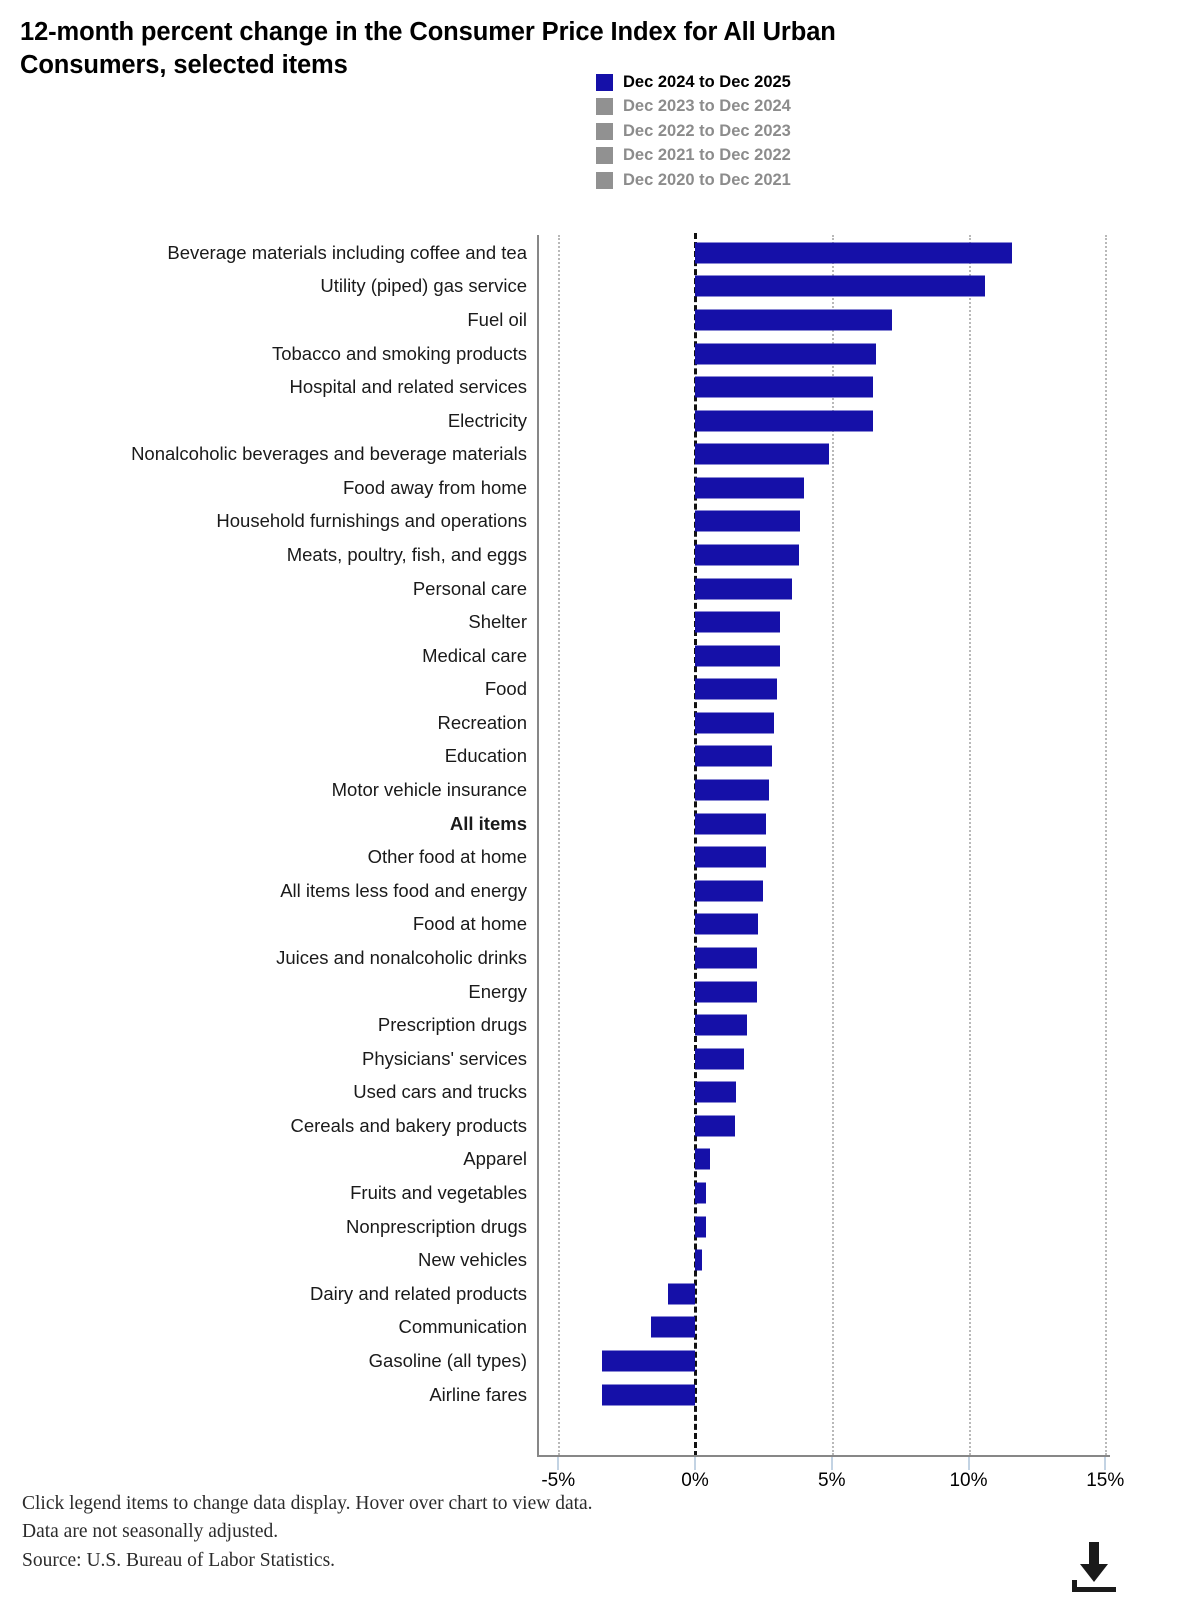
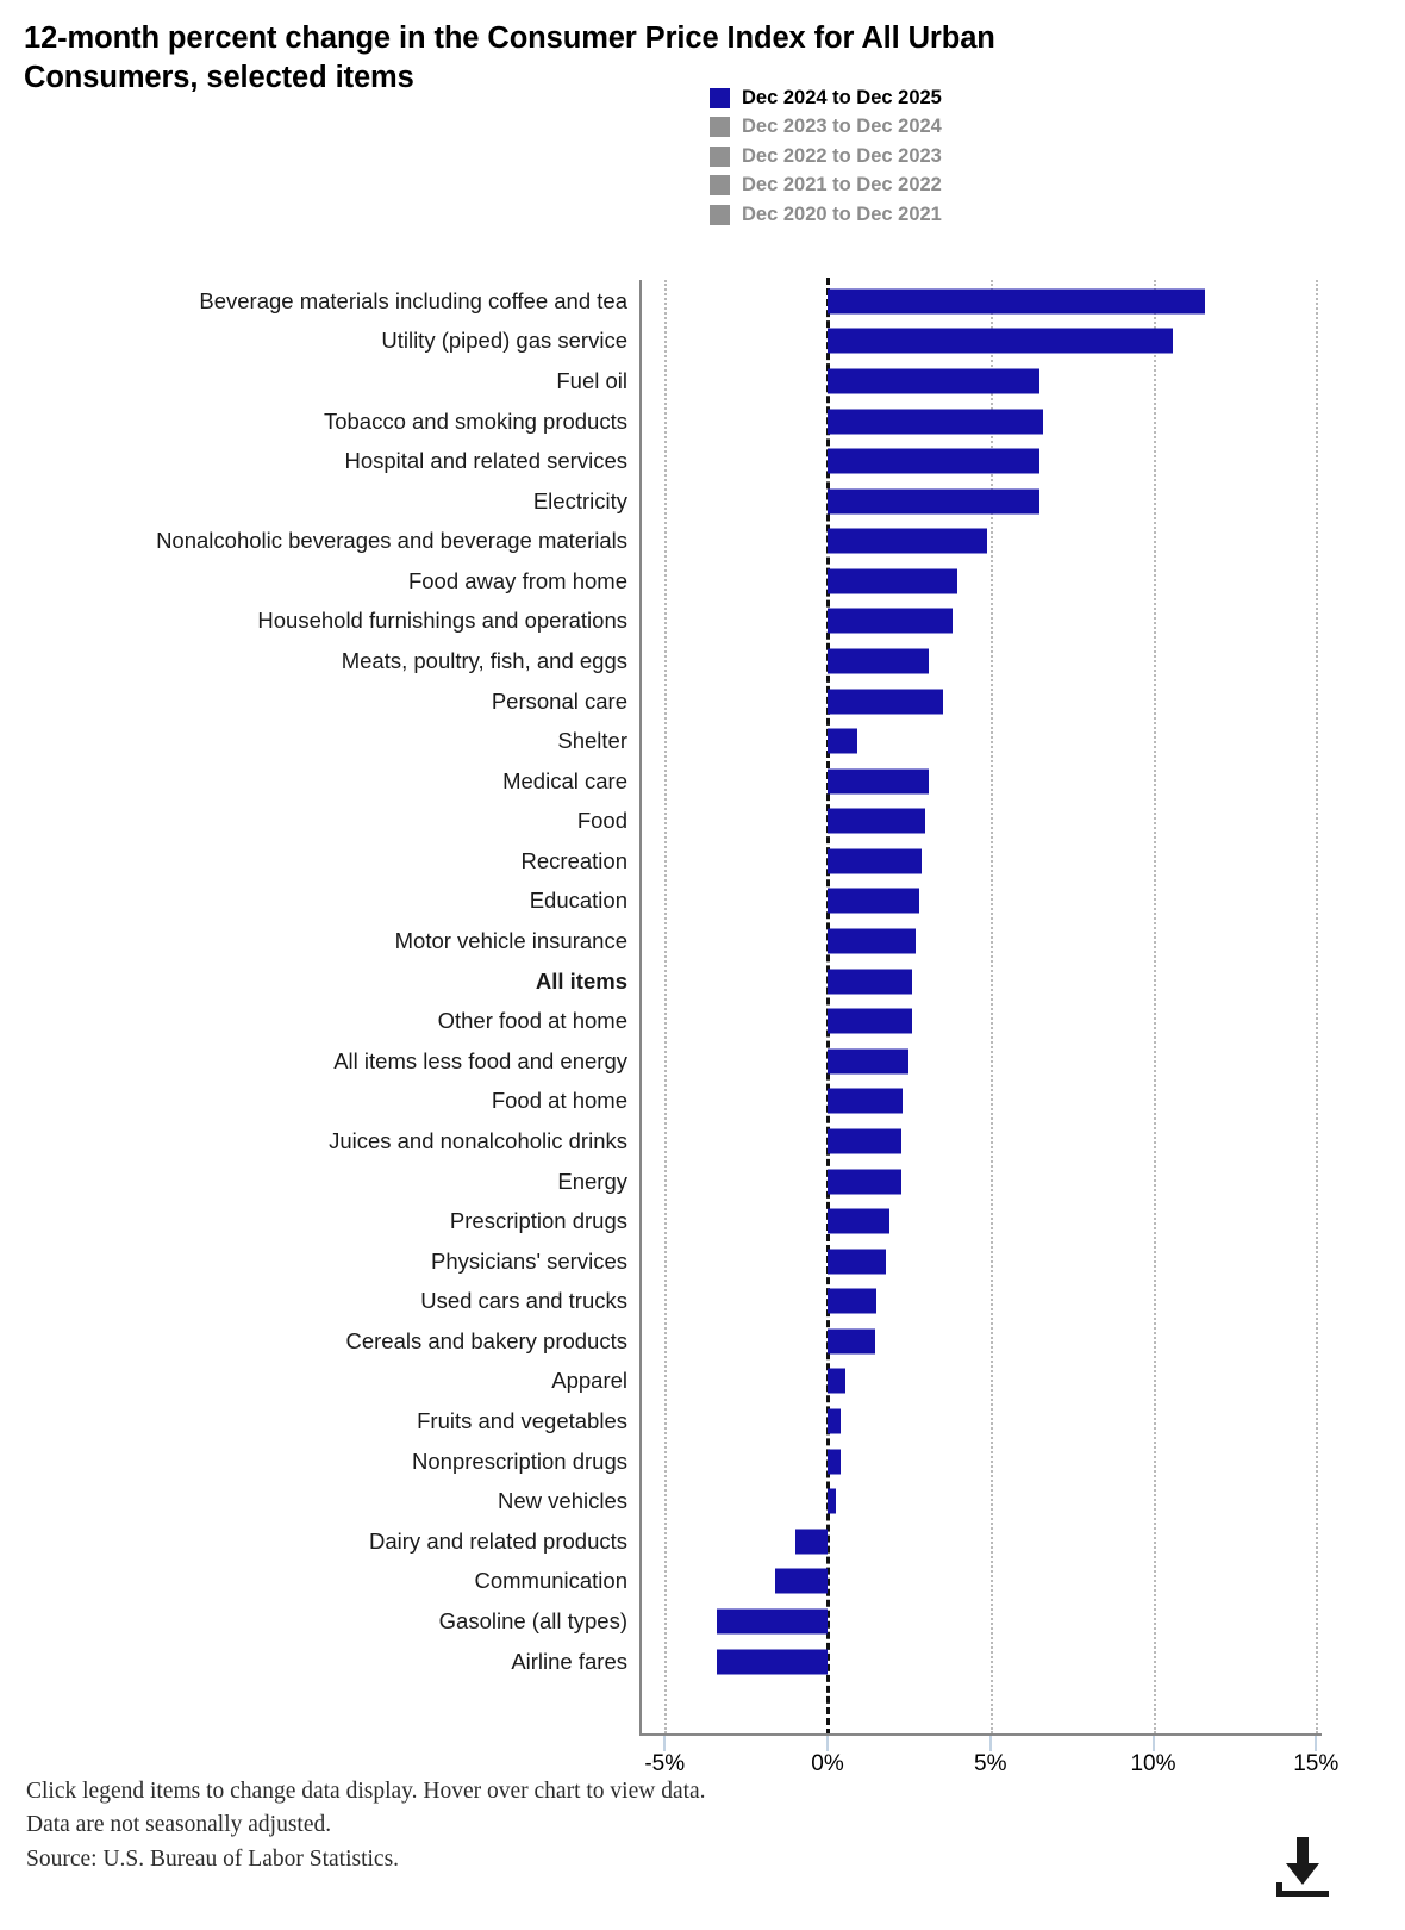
Fuel oil: 7.2% -> 6.5%
Meats, poultry, fish, and eggs: 3.8% -> 3.1%
Shelter: 3.1% -> 0.9%
